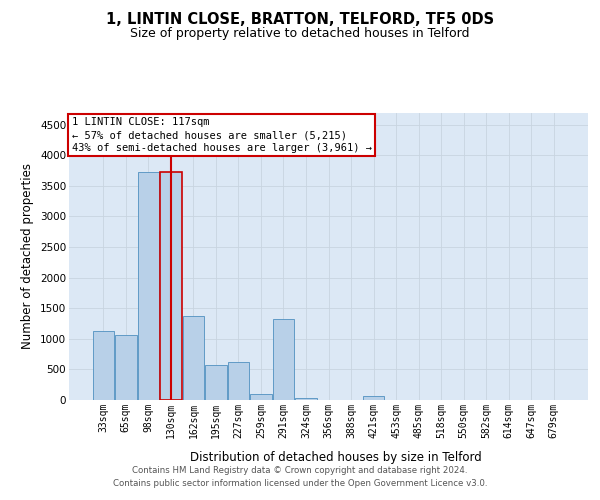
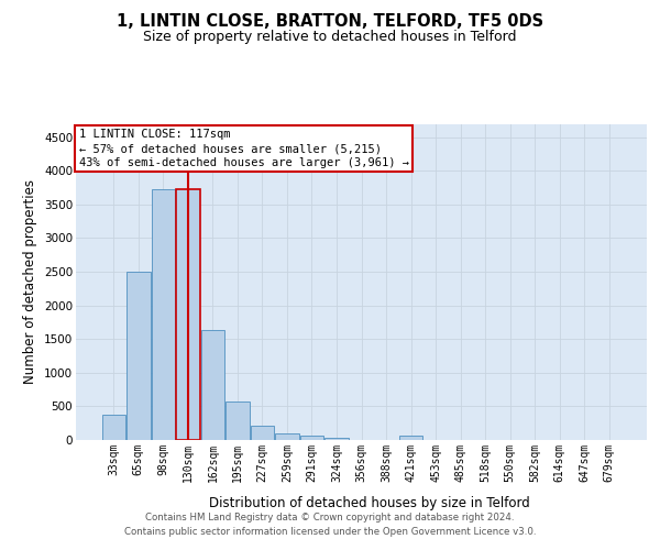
33sqm: 1120 -> 370
65sqm: 1060 -> 2500
162sqm: 1380 -> 1630
227sqm: 620 -> 220
291sqm: 1320 -> 60
